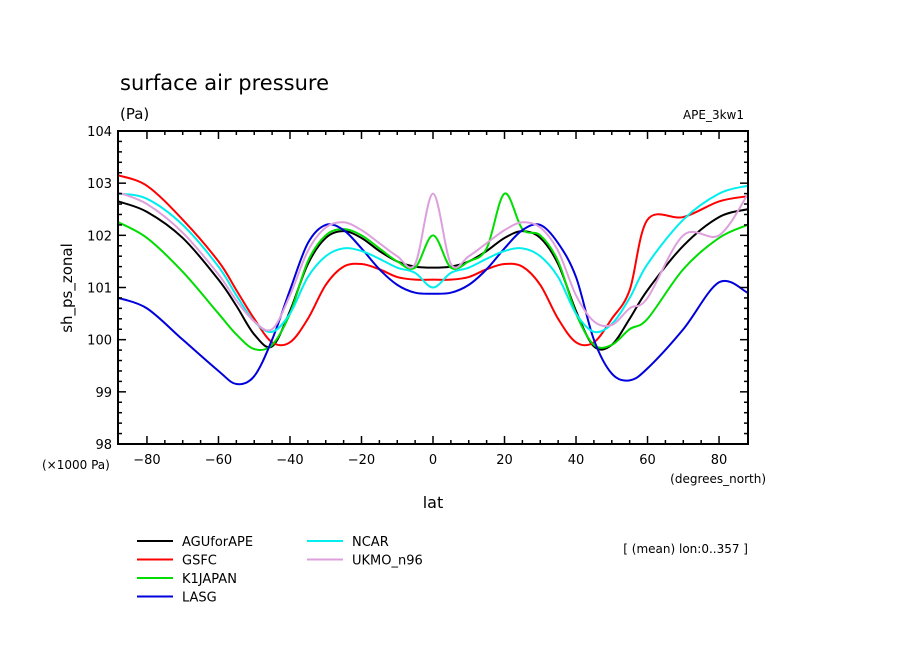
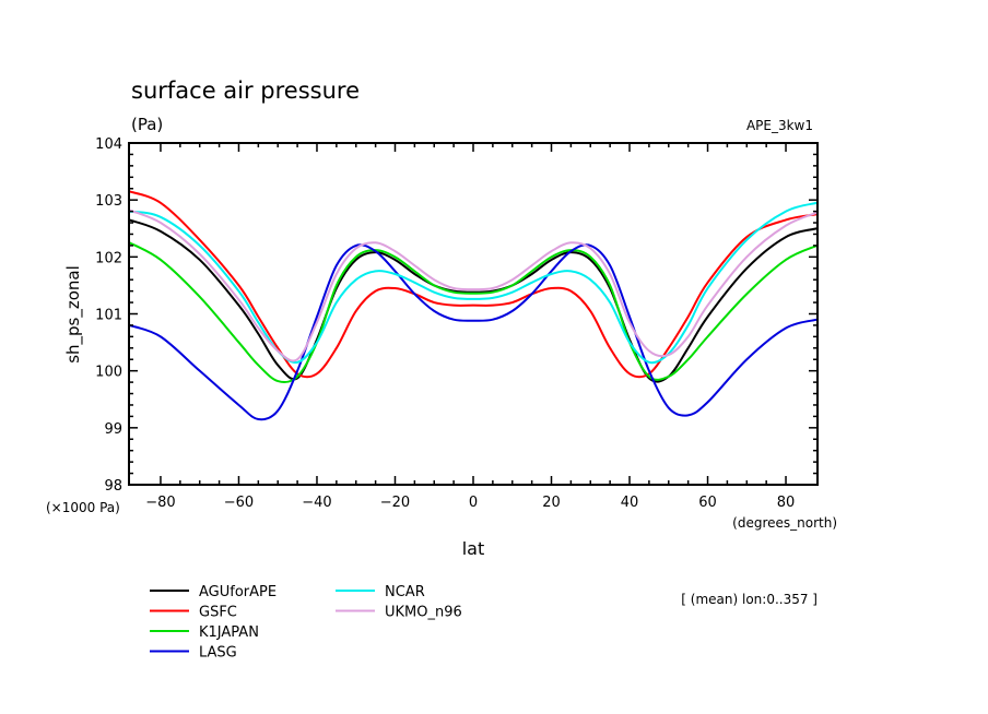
K1JAPAN/0: 102.0 -> 101.4
NCAR/0: 101.0 -> 101.3
UKMO_n96/0: 102.8 -> 101.4
K1JAPAN/20: 102.8 -> 102.0
LASG/40: 101.2 -> 101.0
GSFC/60: 102.3 -> 101.5
K1JAPAN/60: 100.4 -> 100.6
UKMO_n96/60: 100.8 -> 101.2
LASG/80: 101.1 -> 100.8
UKMO_n96/80: 102.0 -> 102.5
